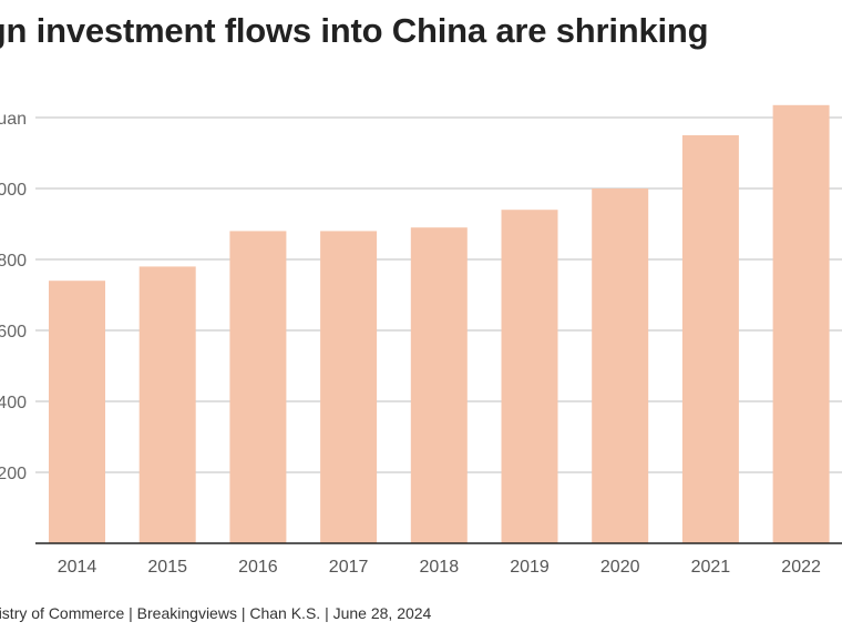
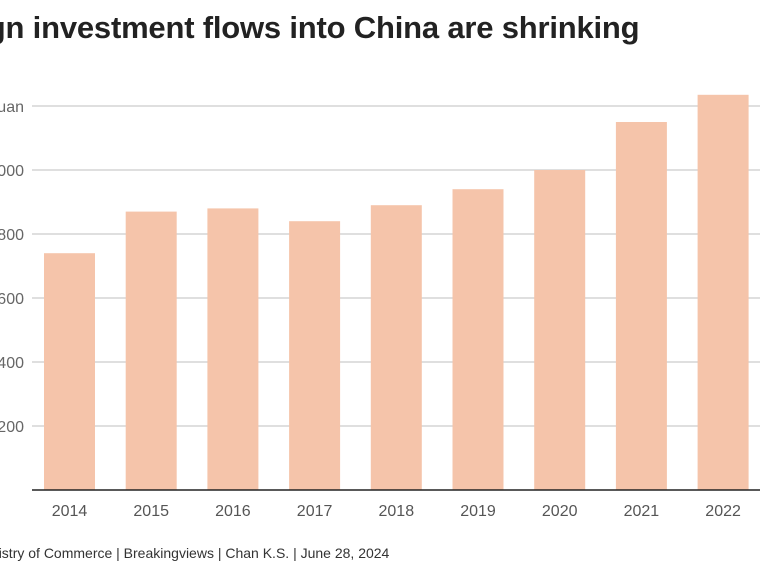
2015: 780 -> 870
2017: 880 -> 840
